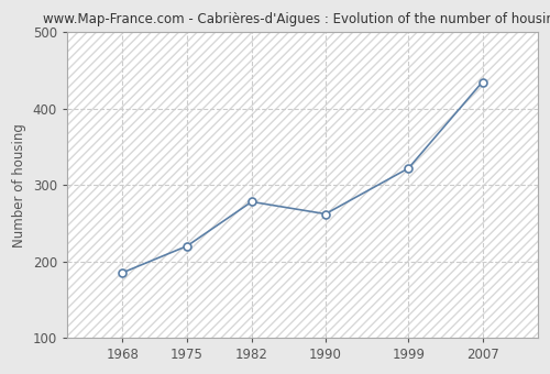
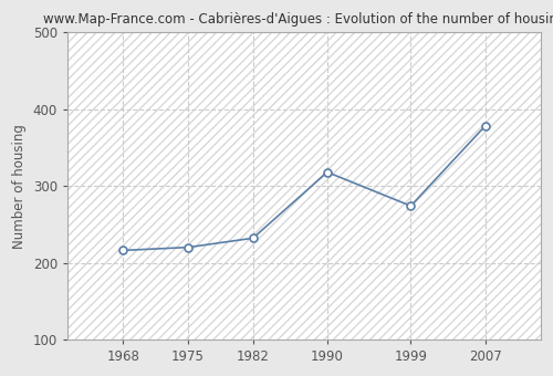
1968: 185 -> 216
1982: 278 -> 232
1990: 262 -> 318
1999: 322 -> 274
2007: 435 -> 378
